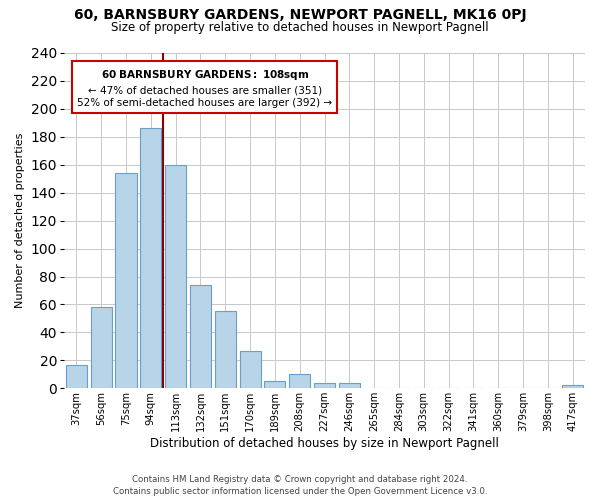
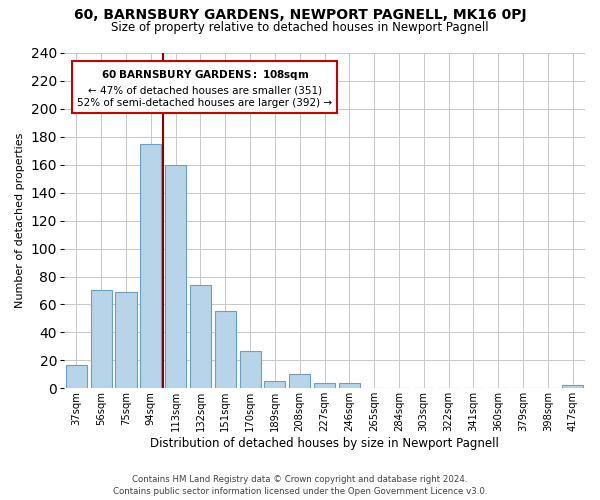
56sqm: 58 -> 70
75sqm: 154 -> 69
94sqm: 186 -> 175
